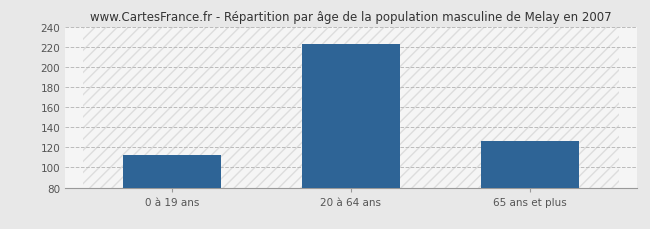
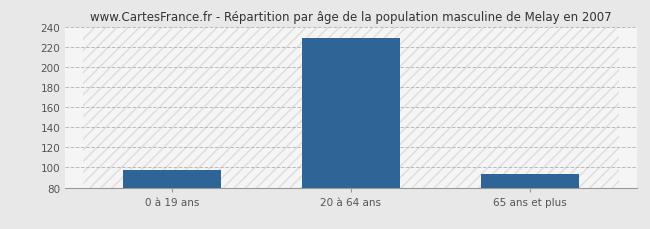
0 à 19 ans: 112 -> 97
20 à 64 ans: 223 -> 229
65 ans et plus: 126 -> 94
